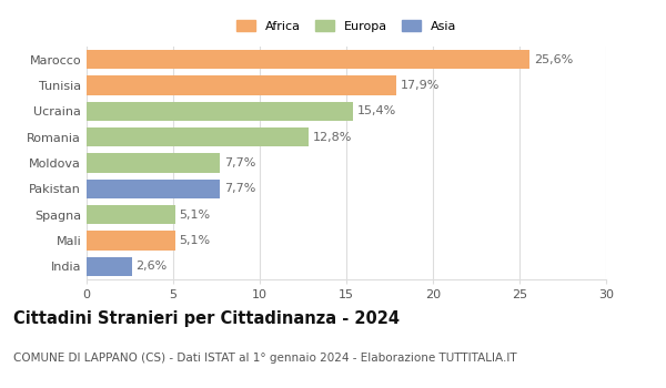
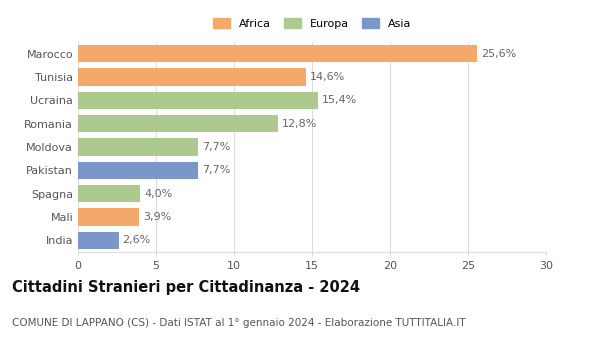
Tunisia: 17,9% -> 14,6%
Spagna: 5,1% -> 4,0%
Mali: 5,1% -> 3,9%
